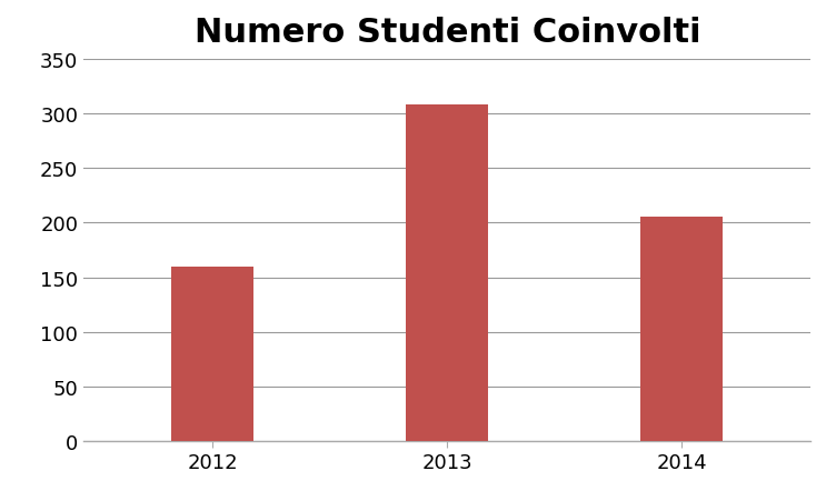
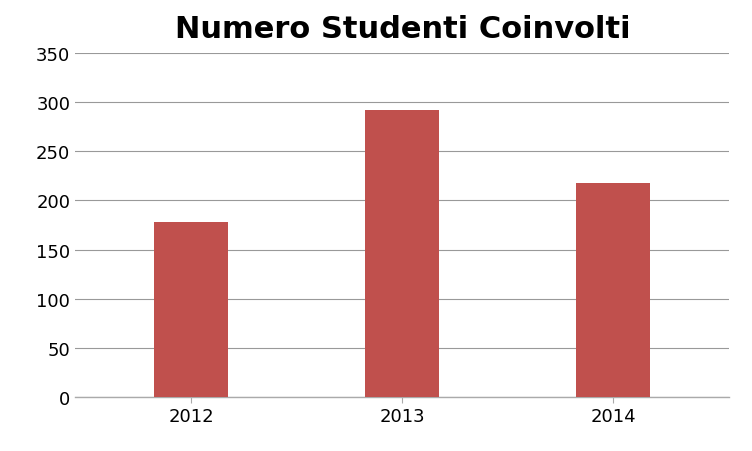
2012: 160 -> 178
2013: 308 -> 292
2014: 206 -> 218
